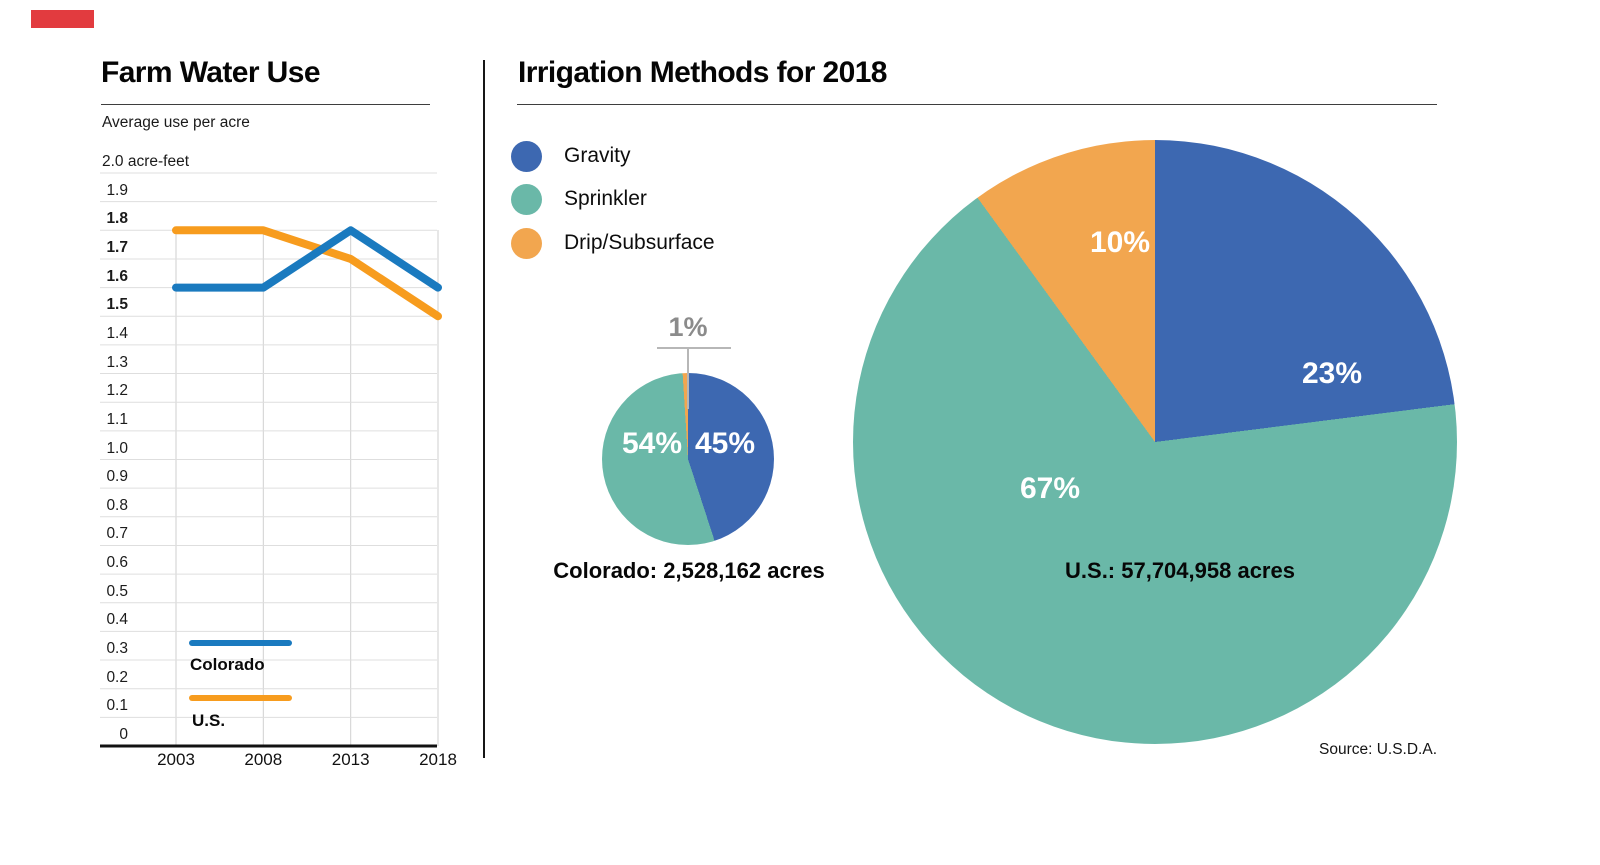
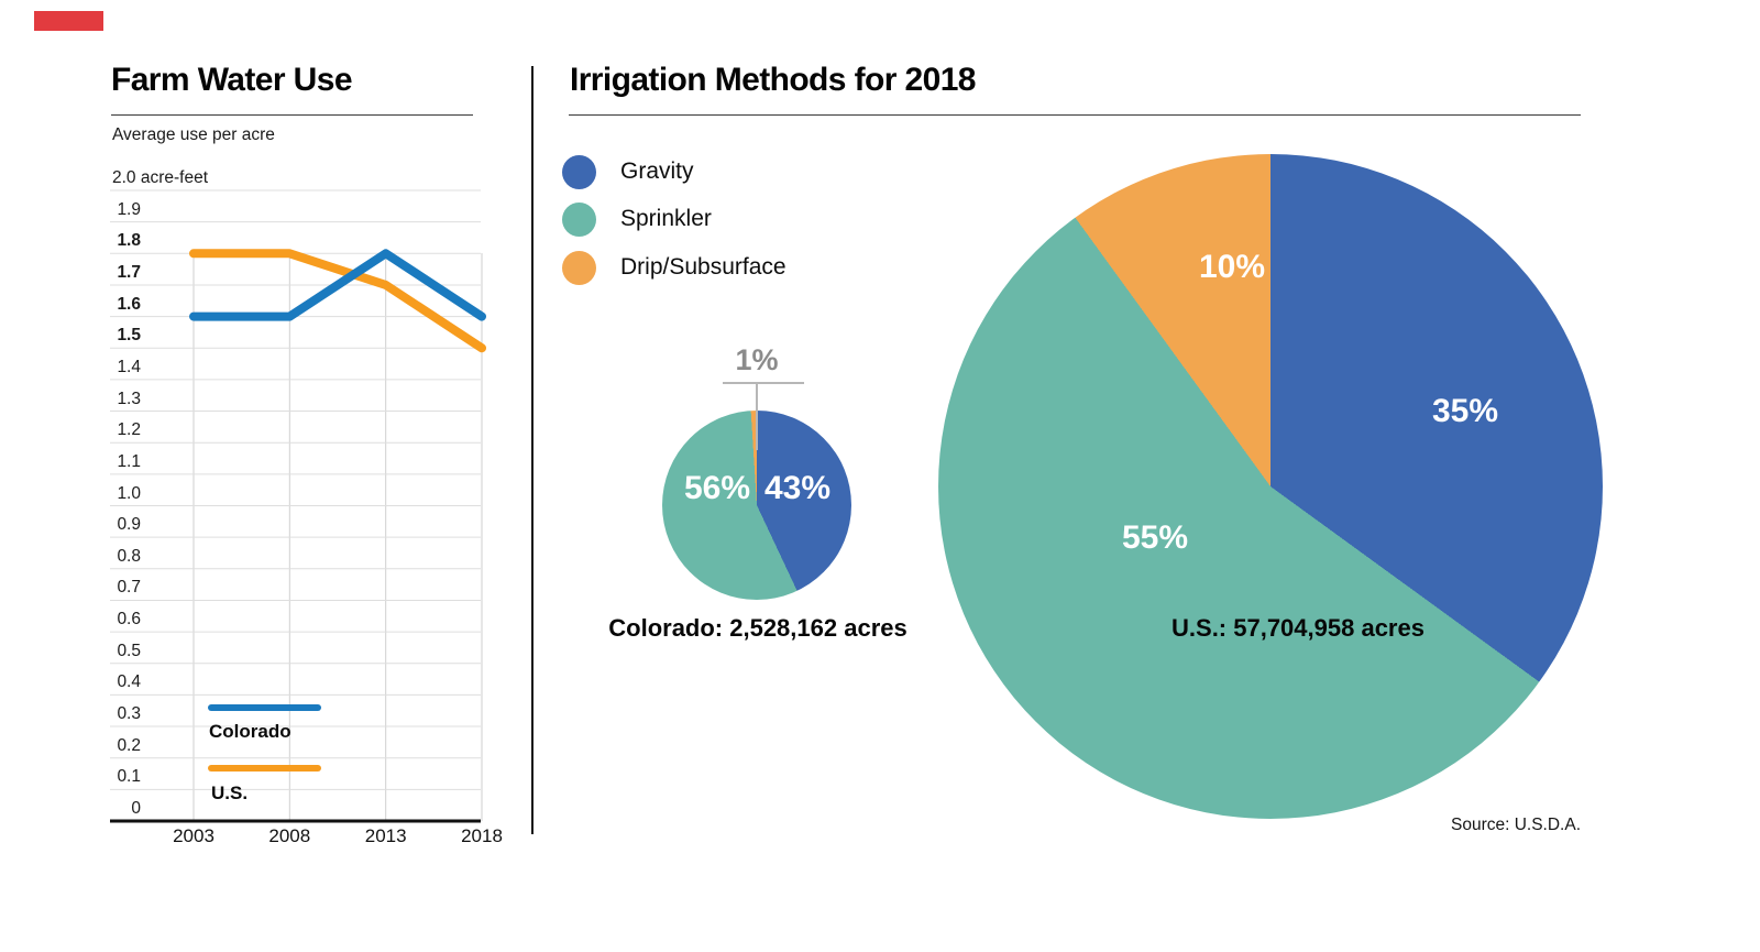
Colorado: 2,528,162 acres/Gravity: 45% -> 43%
Colorado: 2,528,162 acres/Sprinkler: 54% -> 56%
U.S.: 57,704,958 acres/Gravity: 23% -> 35%
U.S.: 57,704,958 acres/Sprinkler: 67% -> 55%
